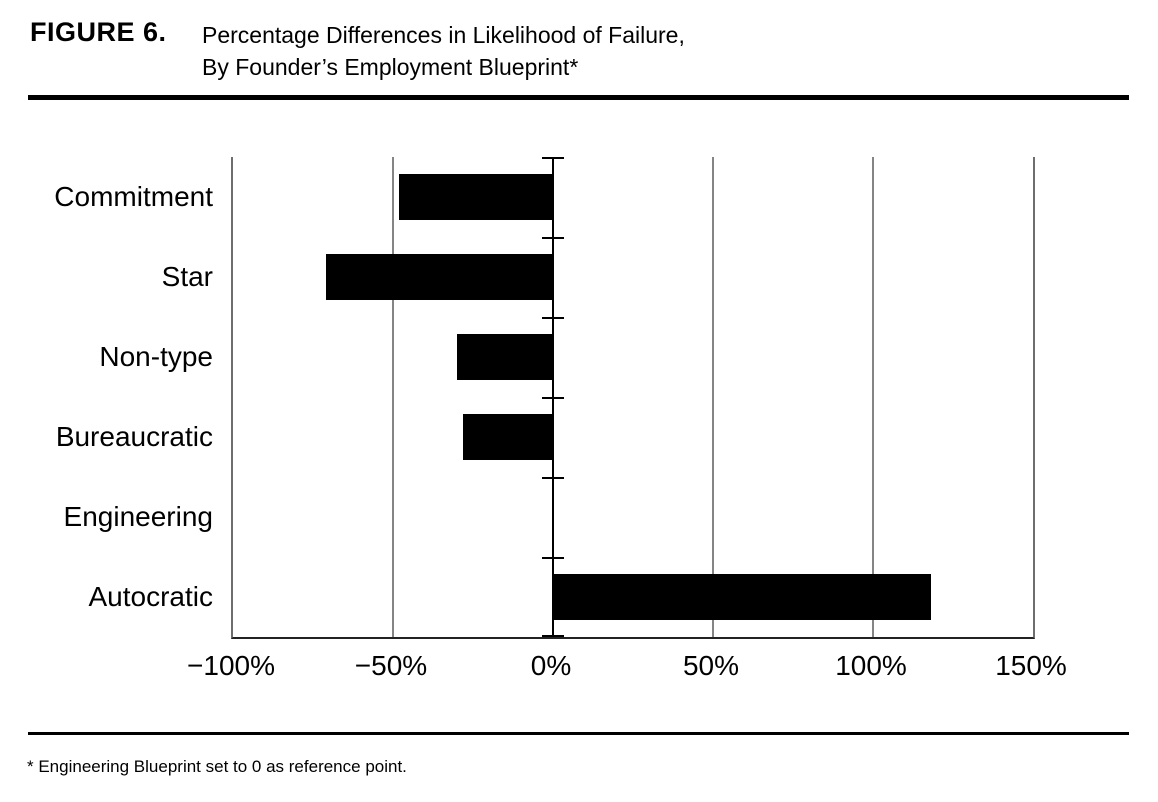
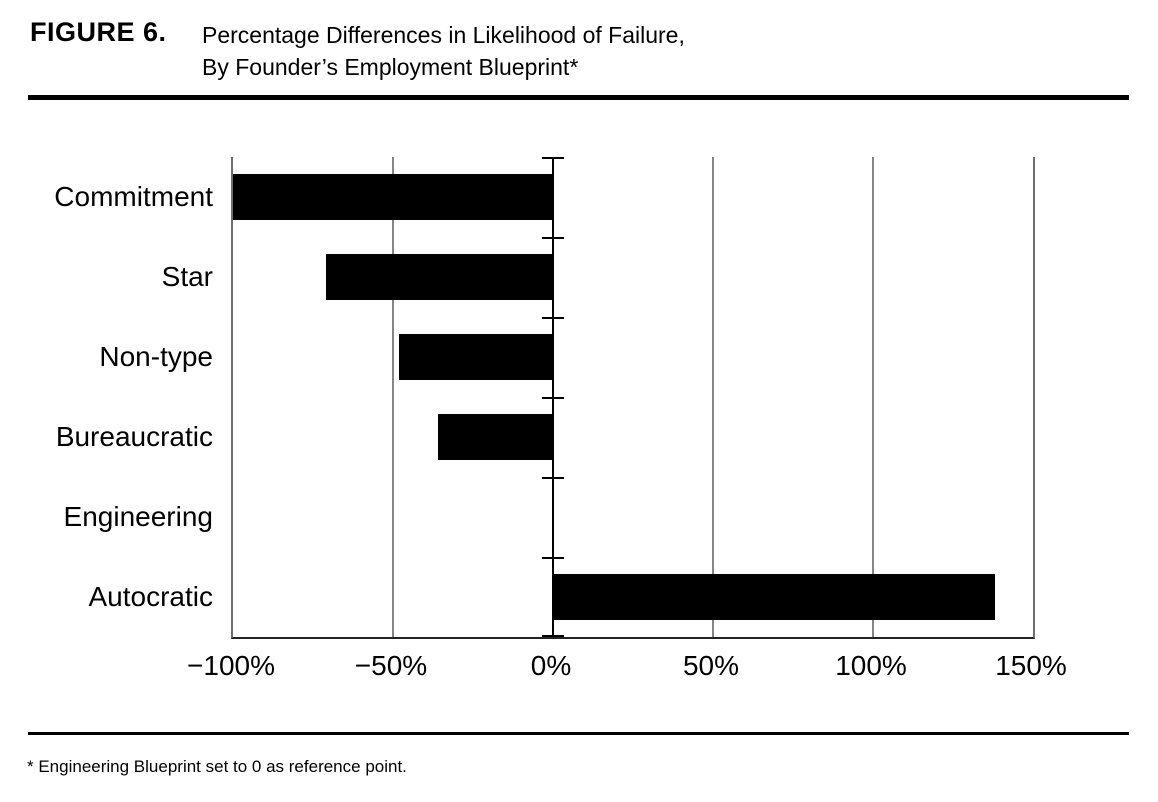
Commitment: -48% -> -100%
Non-type: -30% -> -48%
Bureaucratic: -28% -> -36%
Autocratic: 118% -> 138%
